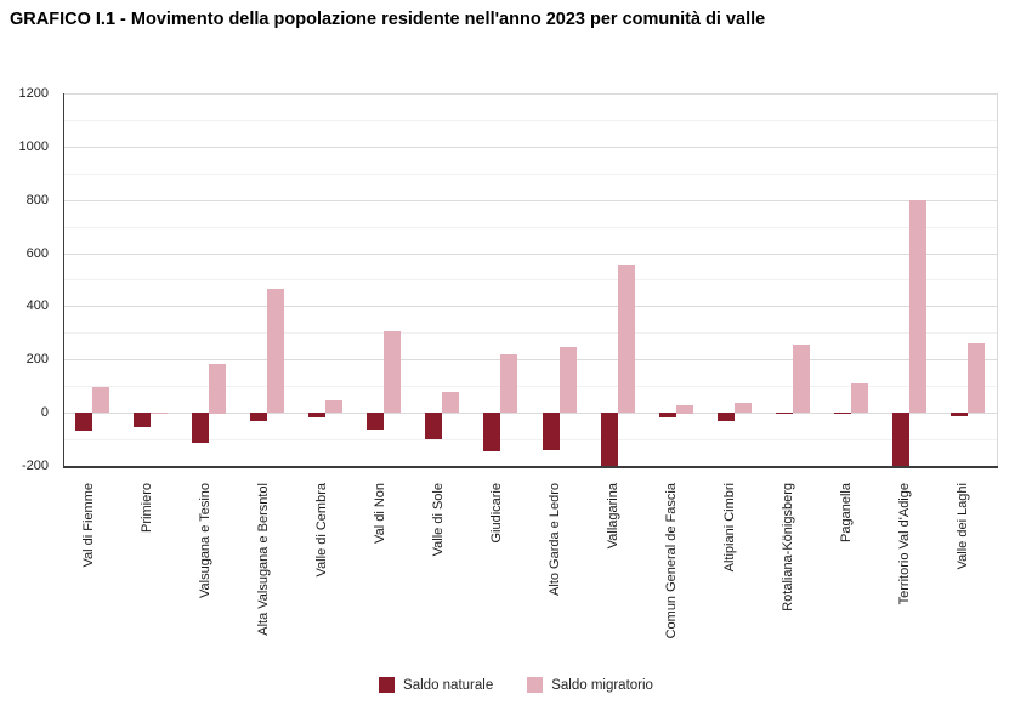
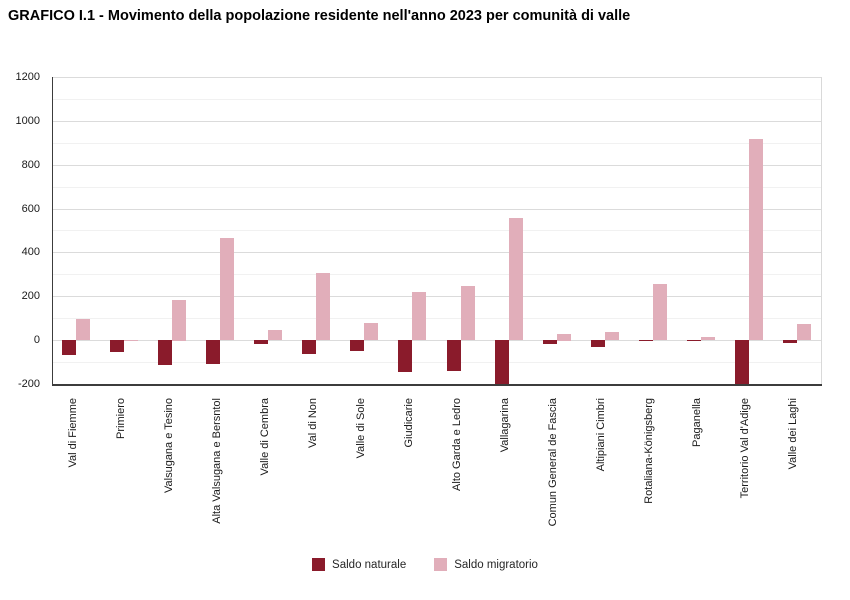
Saldo naturale/Alta Valsugana e Bersntol: -30 -> -110
Saldo naturale/Valle di Sole: -100 -> -50
Saldo migratorio/Paganella: 110 -> 10
Saldo migratorio/Territorio Val d'Adige: 800 -> 920
Saldo migratorio/Valle dei Laghi: 260 -> 80
